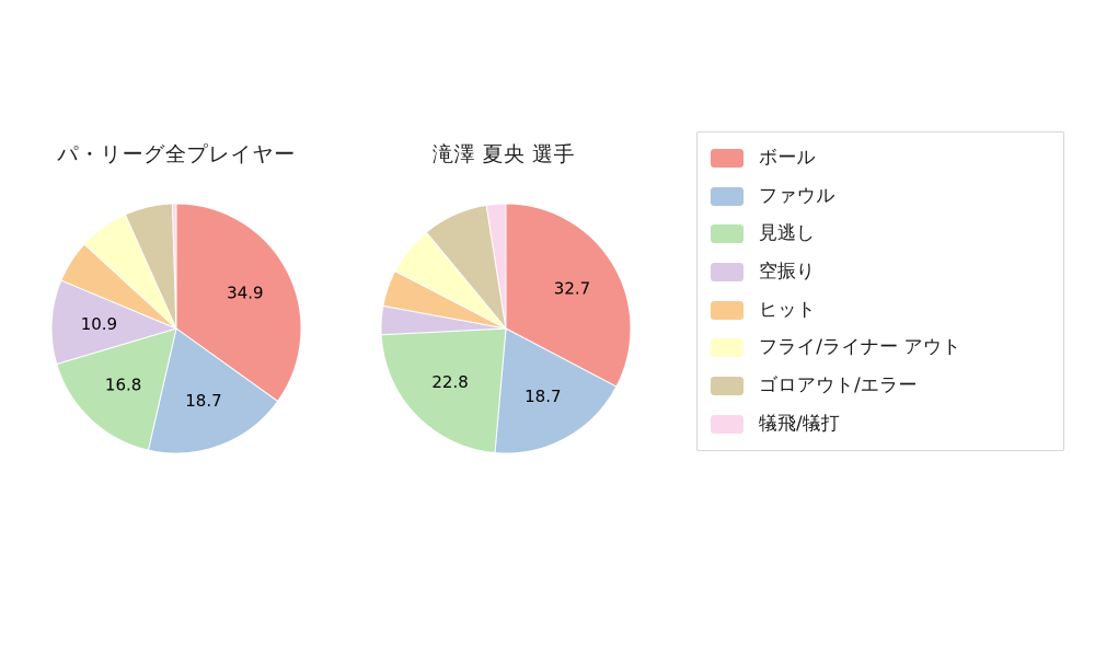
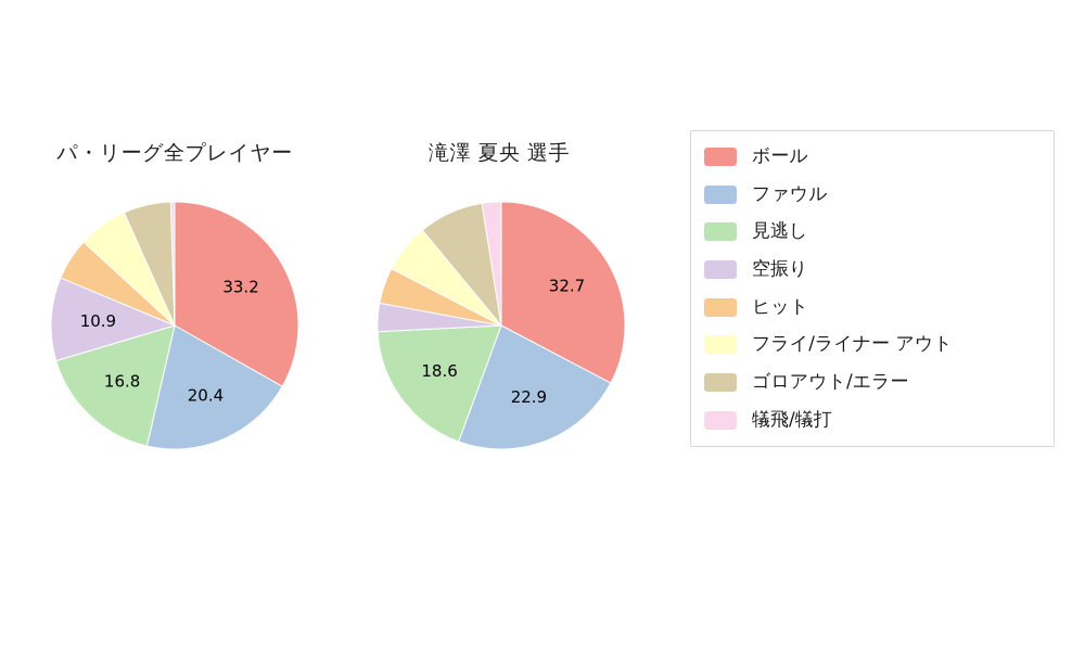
パ・リーグ全プレイヤー/ボール: 34.9 -> 33.2
パ・リーグ全プレイヤー/ファウル: 18.7 -> 20.4
滝澤 夏央 選手/ファウル: 18.7 -> 22.9
滝澤 夏央 選手/見逃し: 22.8 -> 18.6
